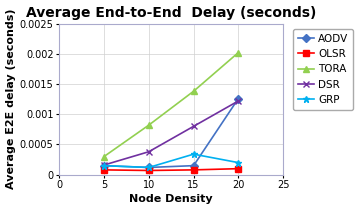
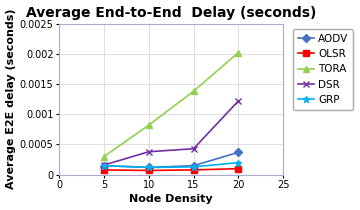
DSR/15: 0.00080 -> 0.00043
GRP/15: 0.00034 -> 0.00013
AODV/20: 0.00126 -> 0.00037
